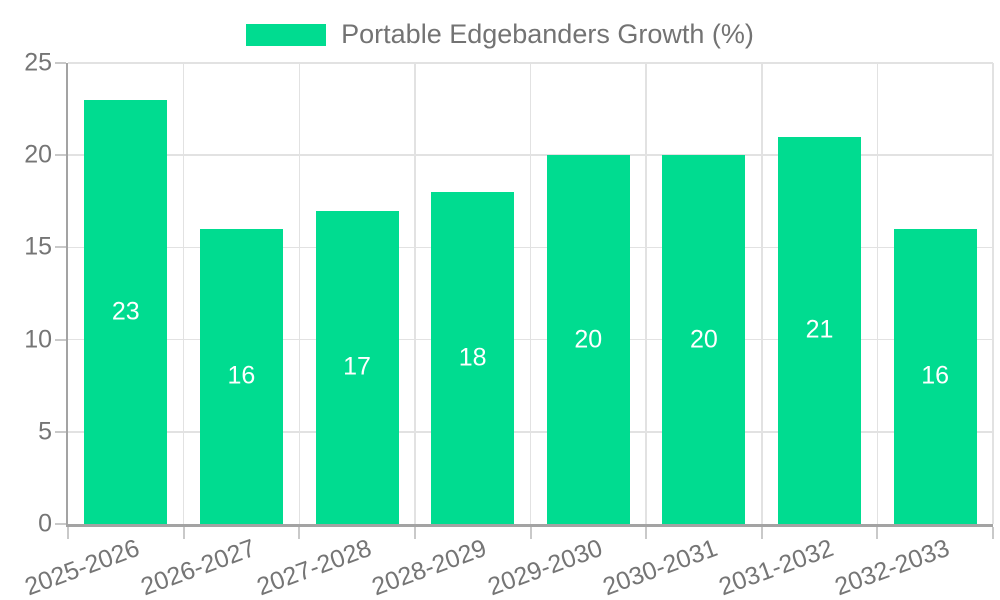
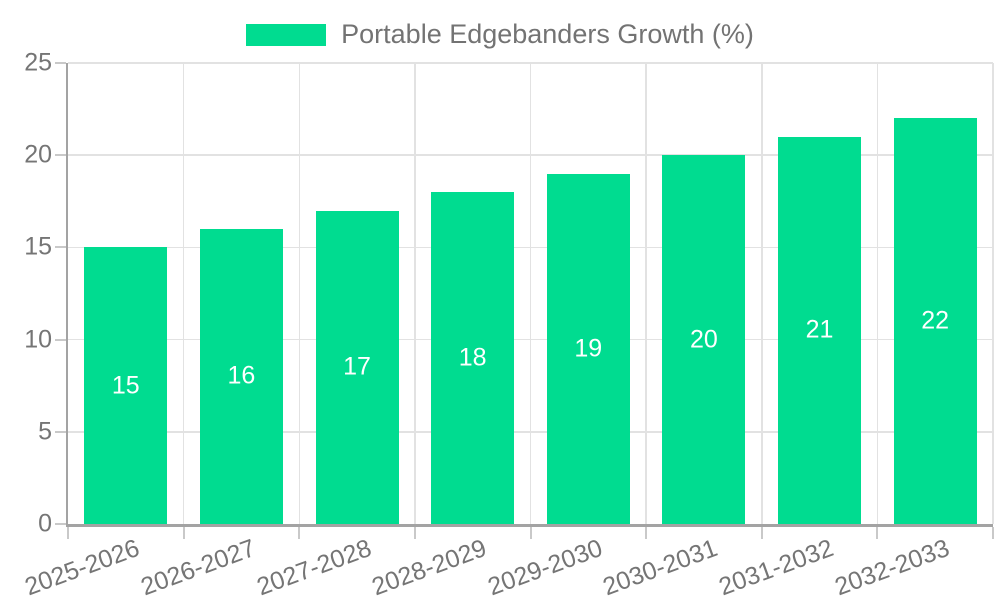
2025-2026: 23 -> 15
2029-2030: 20 -> 19
2032-2033: 16 -> 22
